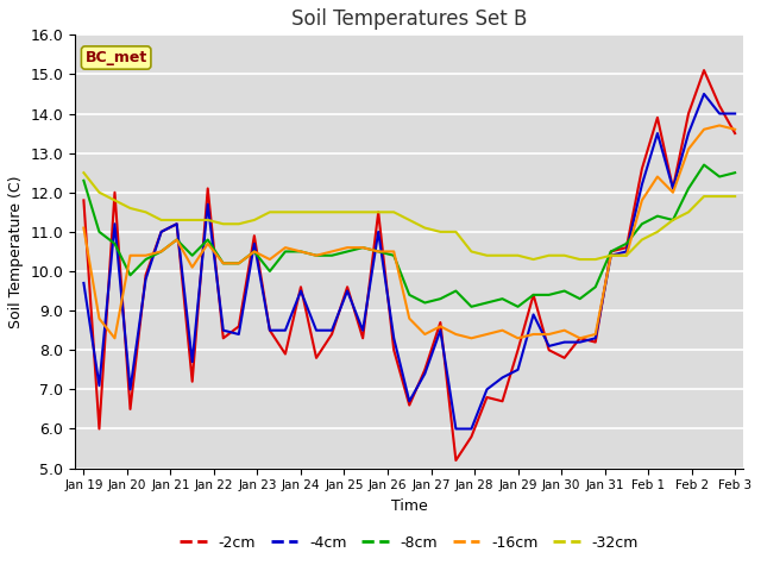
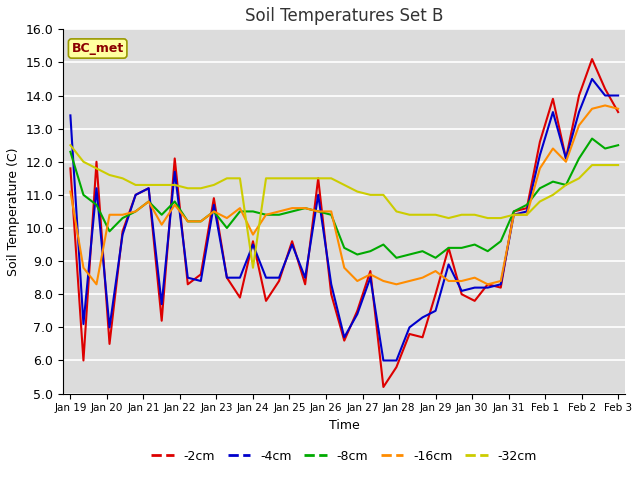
-4cm/Jan 19: 9.7 -> 13.4
-16cm/Jan 24: 10.5 -> 9.8
-32cm/Jan 24: 11.5 -> 8.8
-16cm/Jan 29: 8.3 -> 8.7
